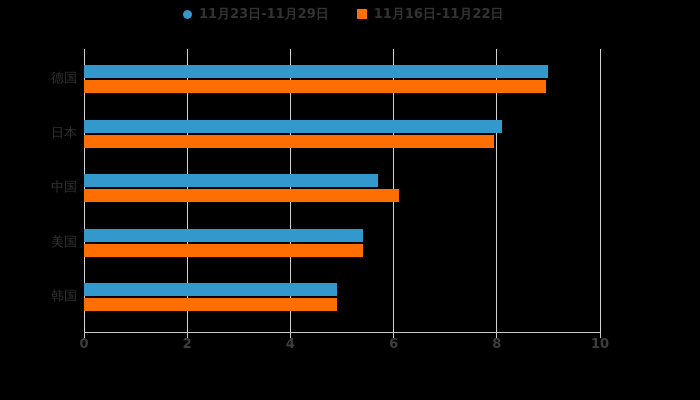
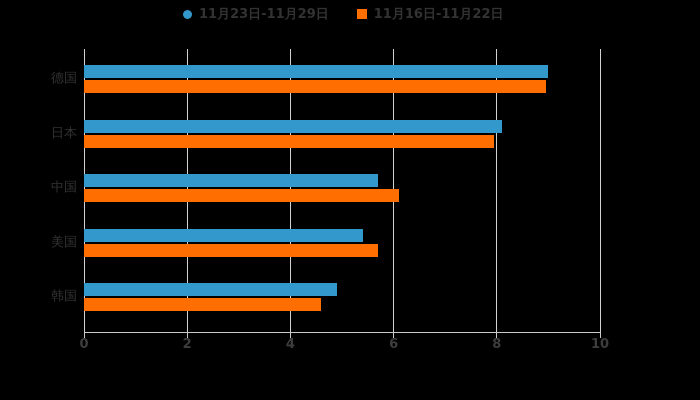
11月16日-11月22日/美国: 5.4 -> 5.7
11月16日-11月22日/韩国: 4.9 -> 4.6
